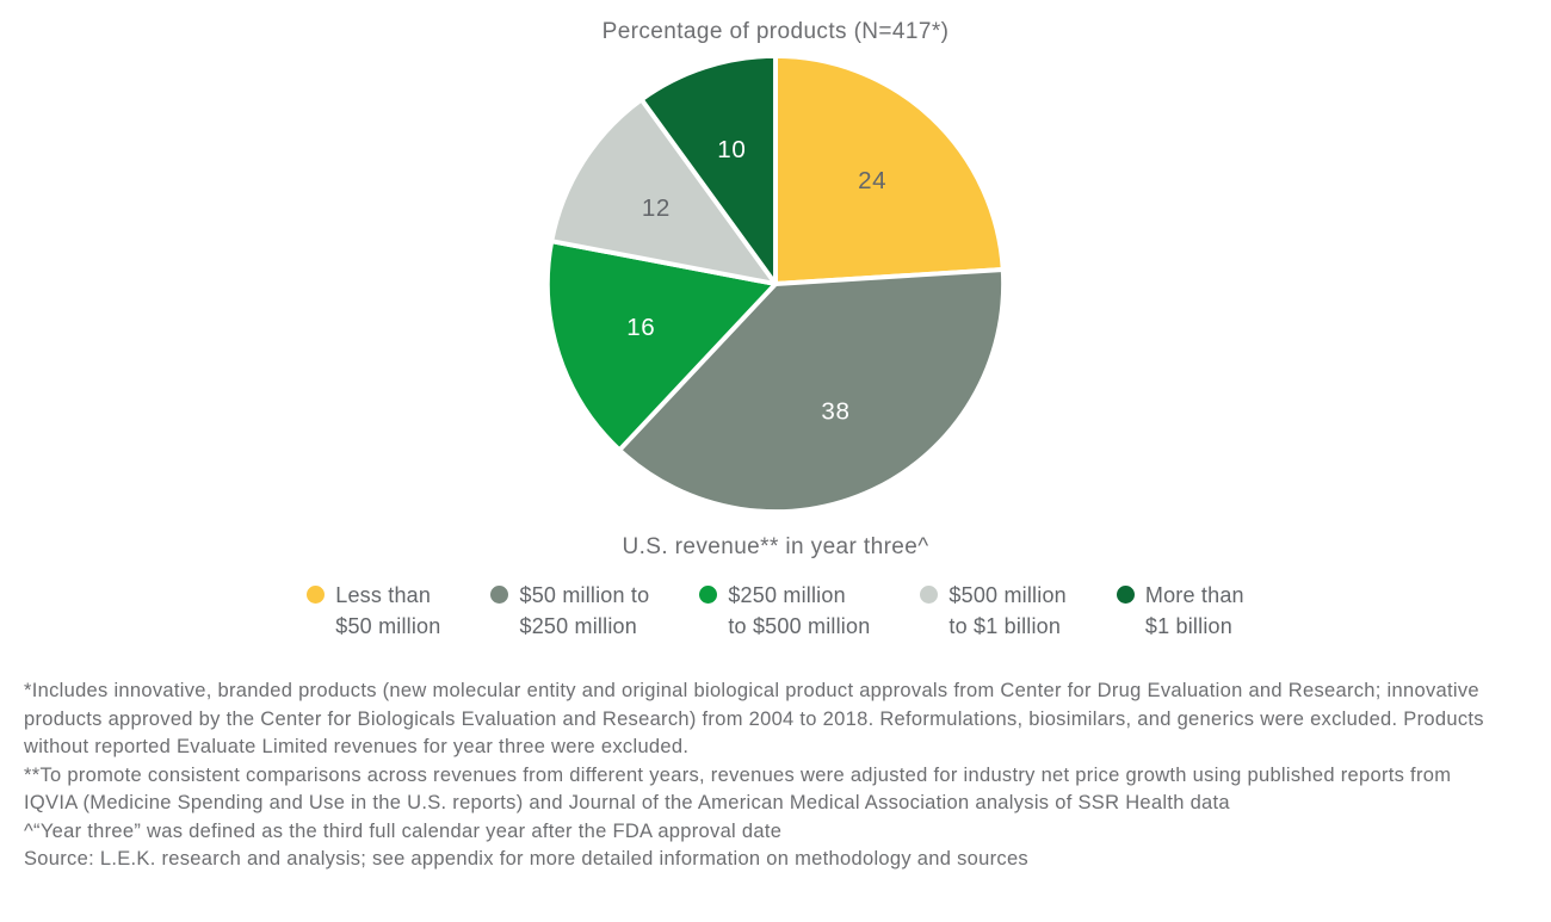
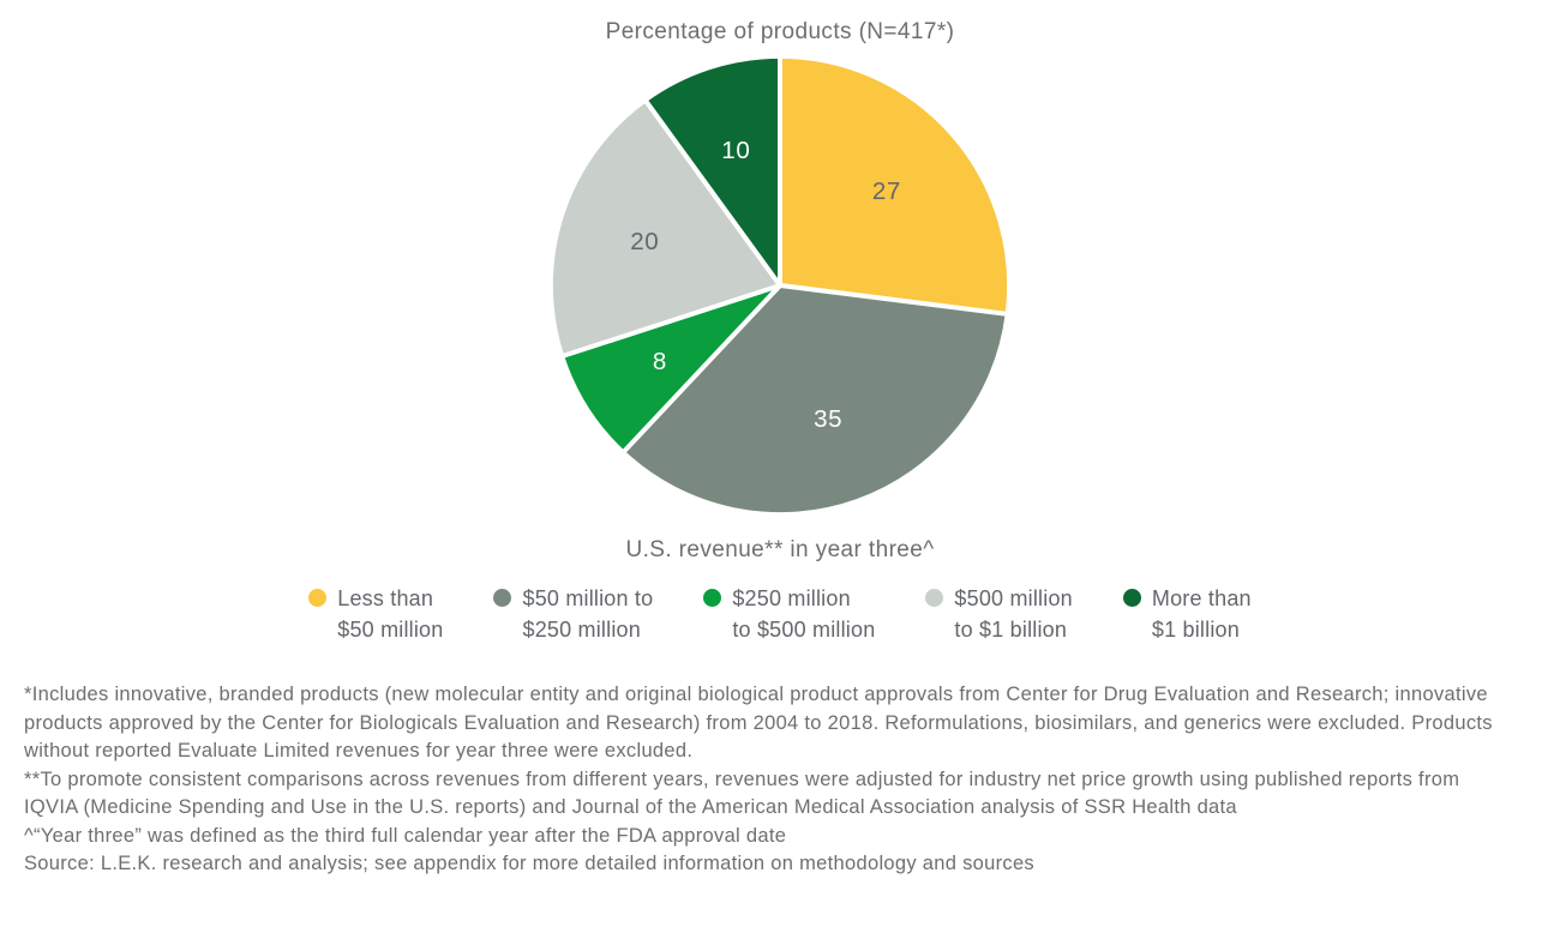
Less than $50 million: 24 -> 27
$50 million to $250 million: 38 -> 35
$250 million to $500 million: 16 -> 8
$500 million to $1 billion: 12 -> 20
